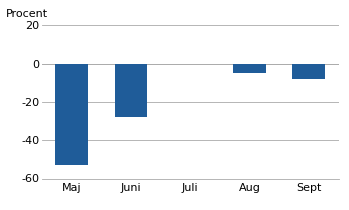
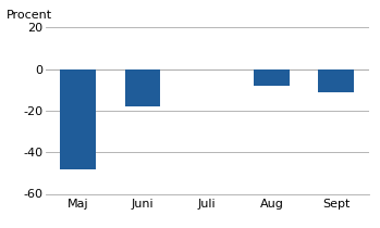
Maj: -53 -> -48
Juni: -28 -> -18
Aug: -5 -> -8
Sept: -8 -> -11
